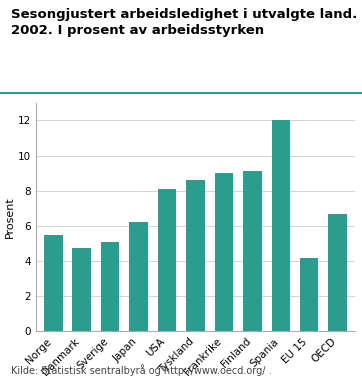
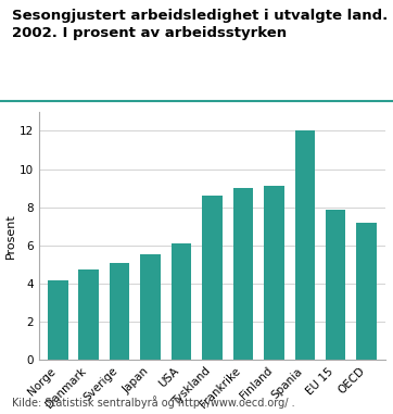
Norge: 5.5 -> 4.2
Japan: 6.2 -> 5.5
USA: 8.1 -> 6.1
EU 15: 4.2 -> 7.9
OECD: 6.7 -> 7.2
